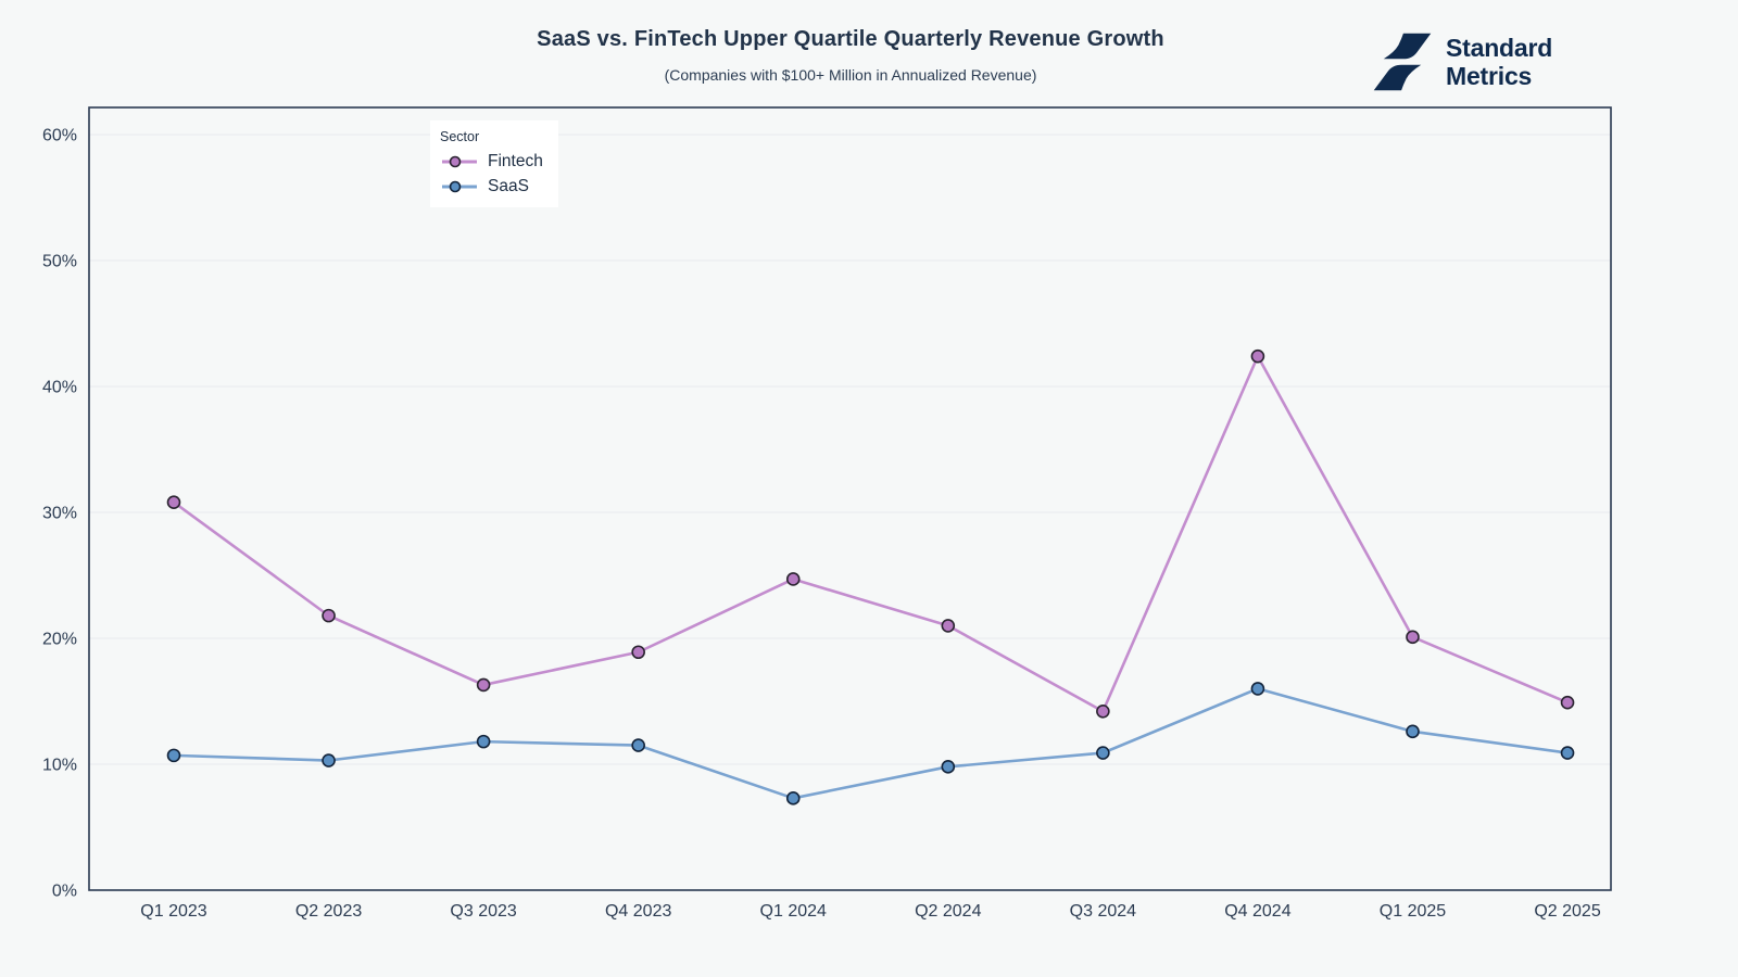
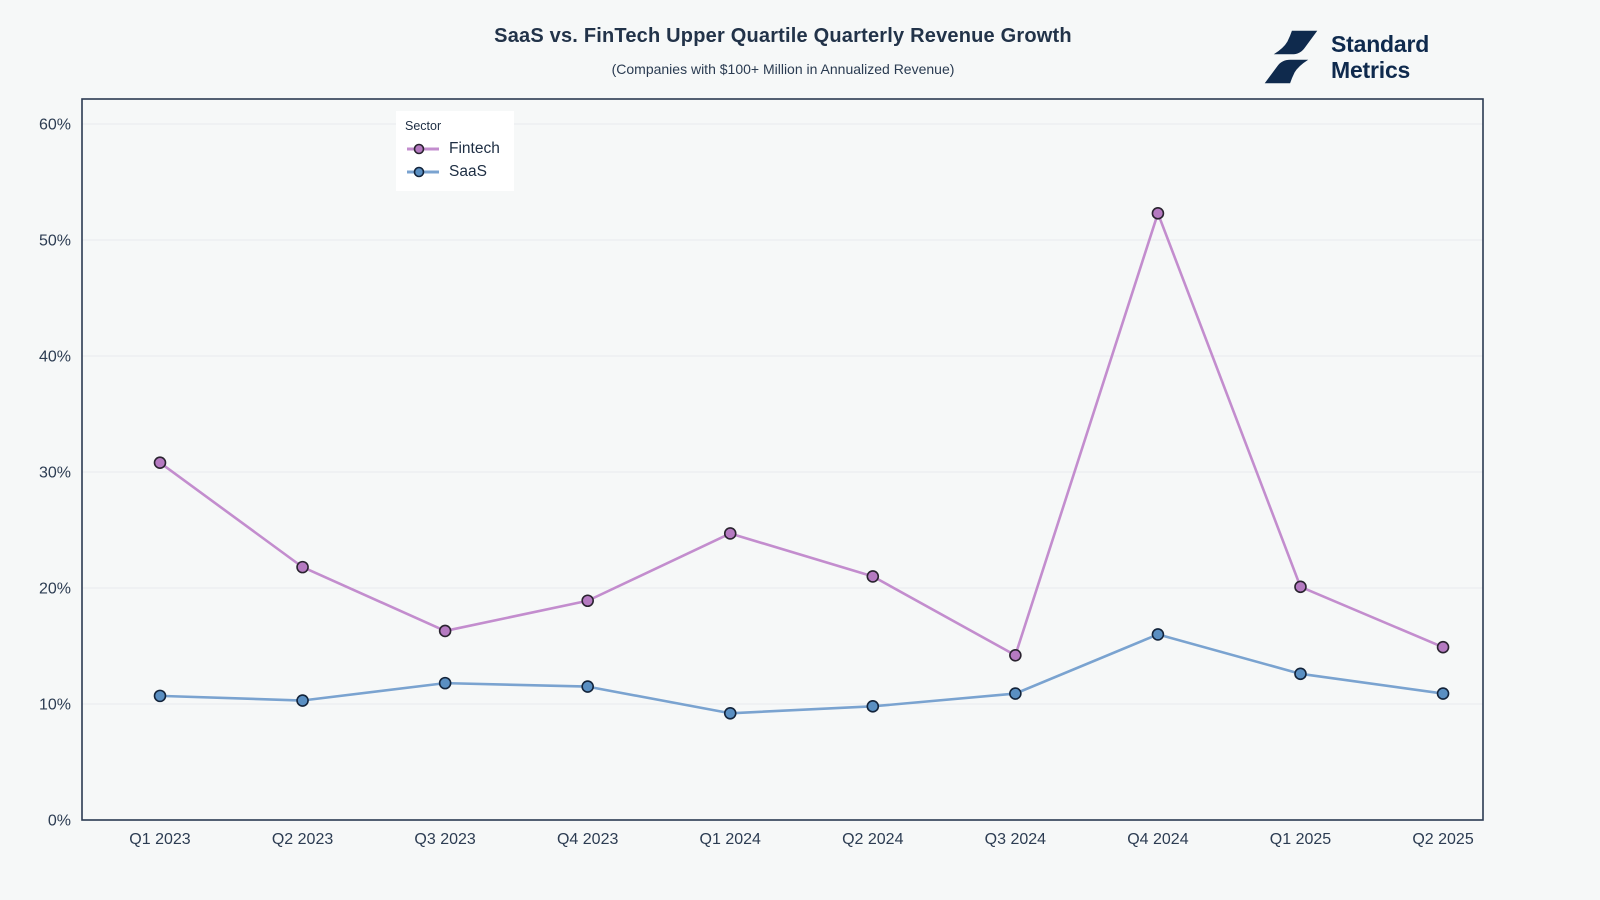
SaaS/Q1 2024: 7.3% -> 9.2%
Fintech/Q4 2024: 42.4% -> 52.3%
